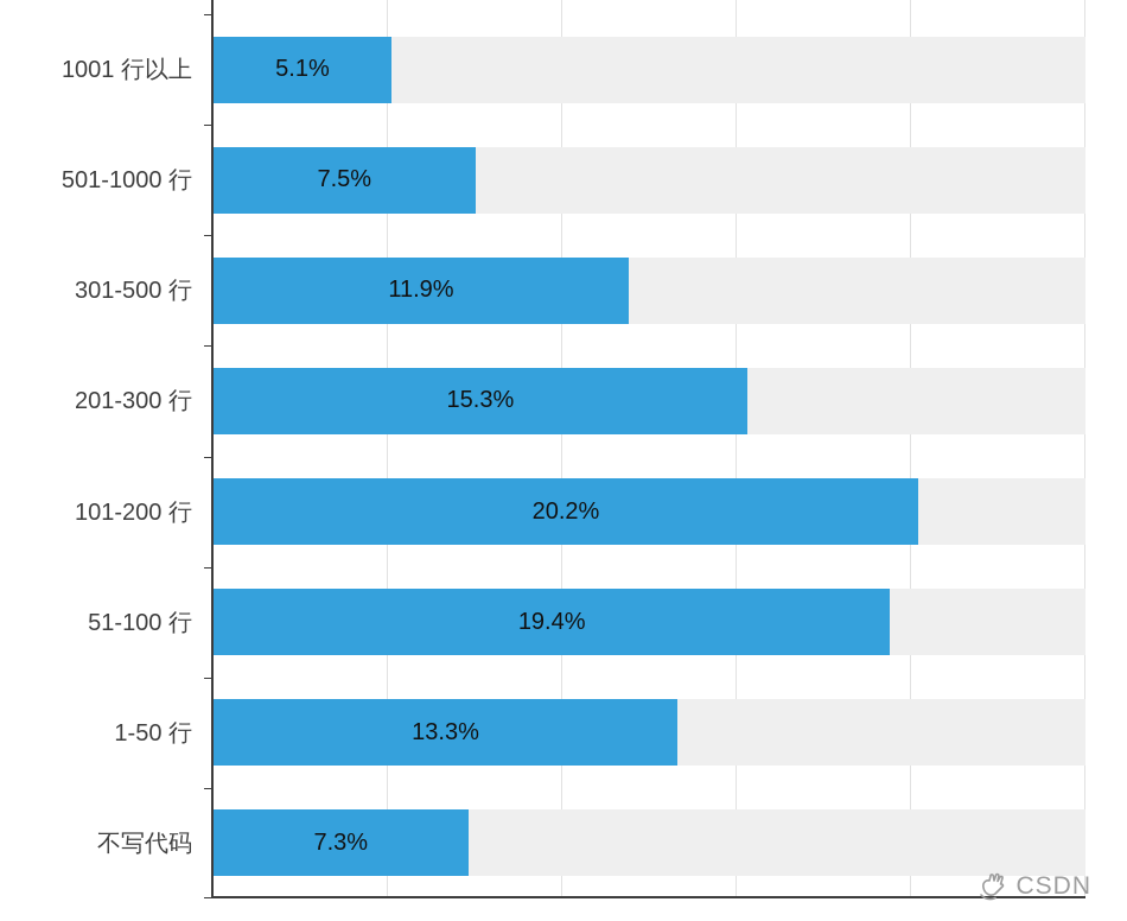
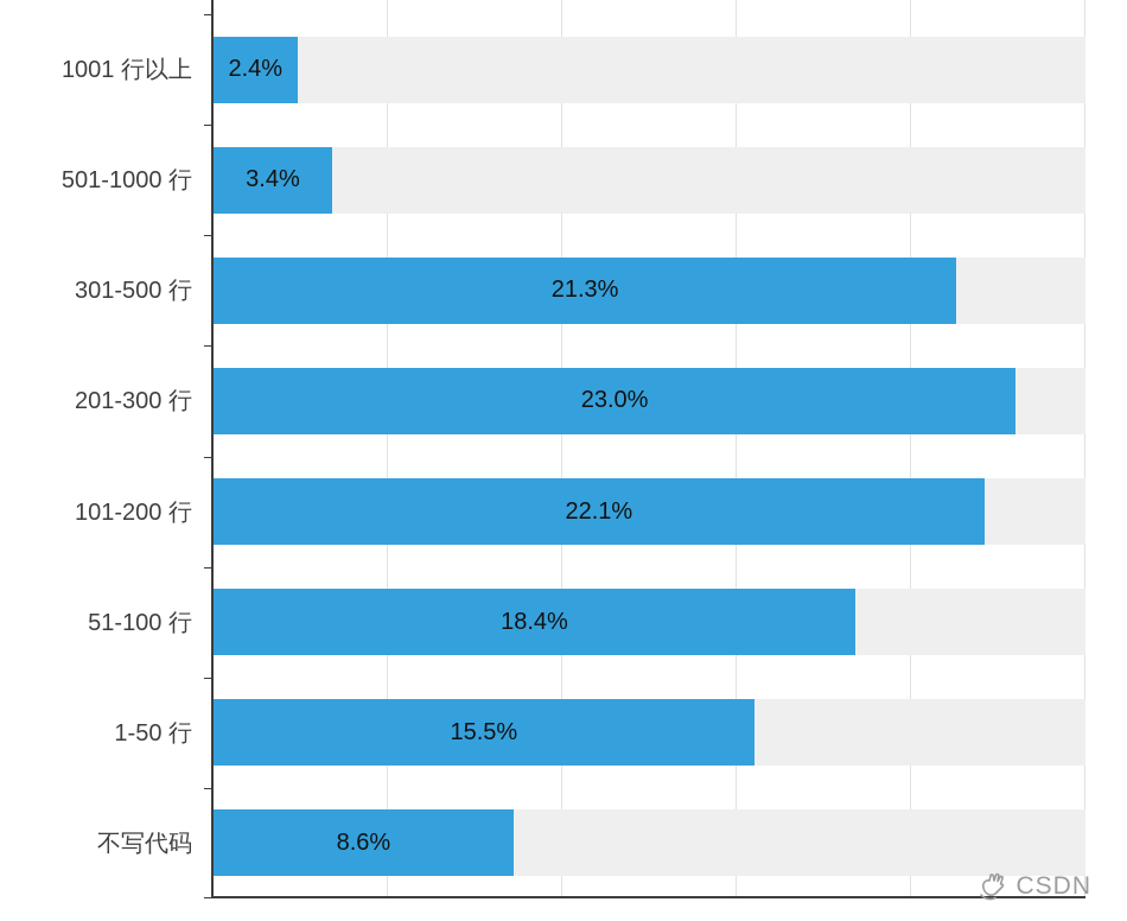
1001 行以上: 5.1% -> 2.4%
501-1000 行: 7.5% -> 3.4%
301-500 行: 11.9% -> 21.3%
201-300 行: 15.3% -> 23.0%
101-200 行: 20.2% -> 22.1%
51-100 行: 19.4% -> 18.4%
1-50 行: 13.3% -> 15.5%
不写代码: 7.3% -> 8.6%
